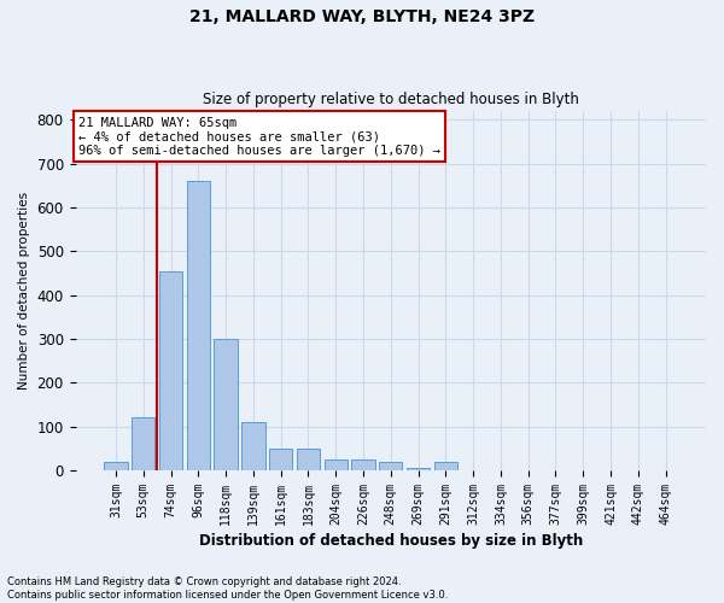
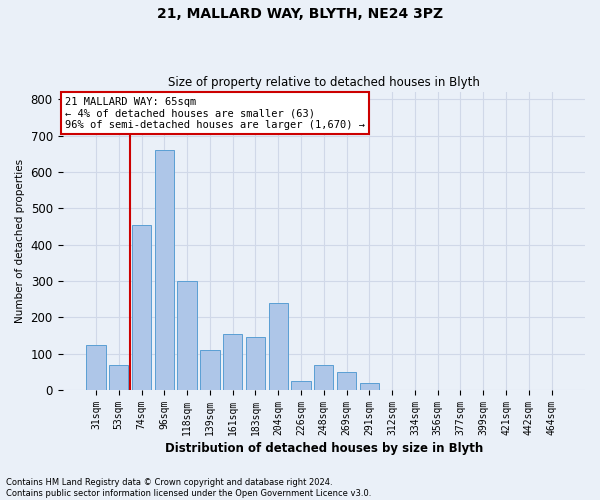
31sqm: 20 -> 125
53sqm: 120 -> 70
161sqm: 50 -> 155
183sqm: 50 -> 145
204sqm: 25 -> 240
248sqm: 20 -> 70
269sqm: 5 -> 50
